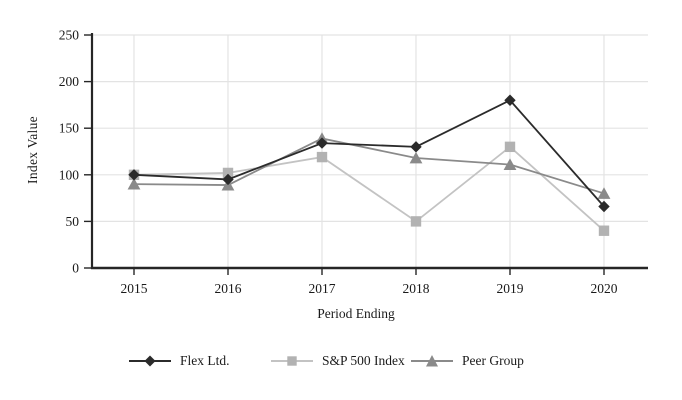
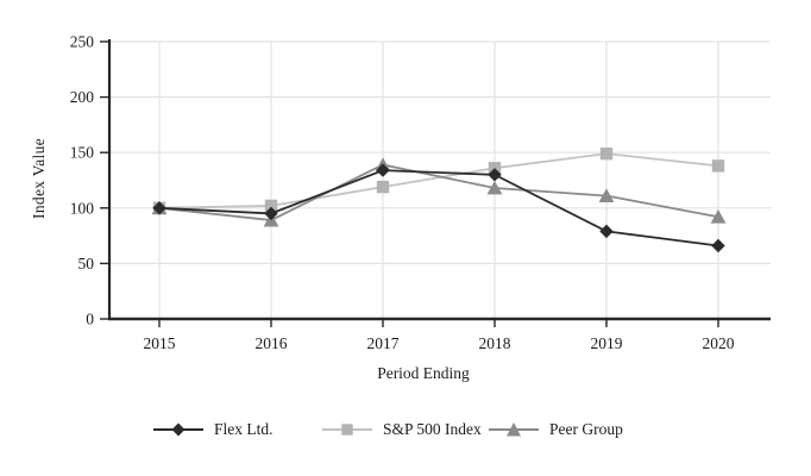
Peer Group/2015: 90 -> 100
S&P 500 Index/2018: 50 -> 140
Flex Ltd./2019: 180 -> 80
S&P 500 Index/2019: 130 -> 150
S&P 500 Index/2020: 40 -> 140
Peer Group/2020: 80 -> 90
